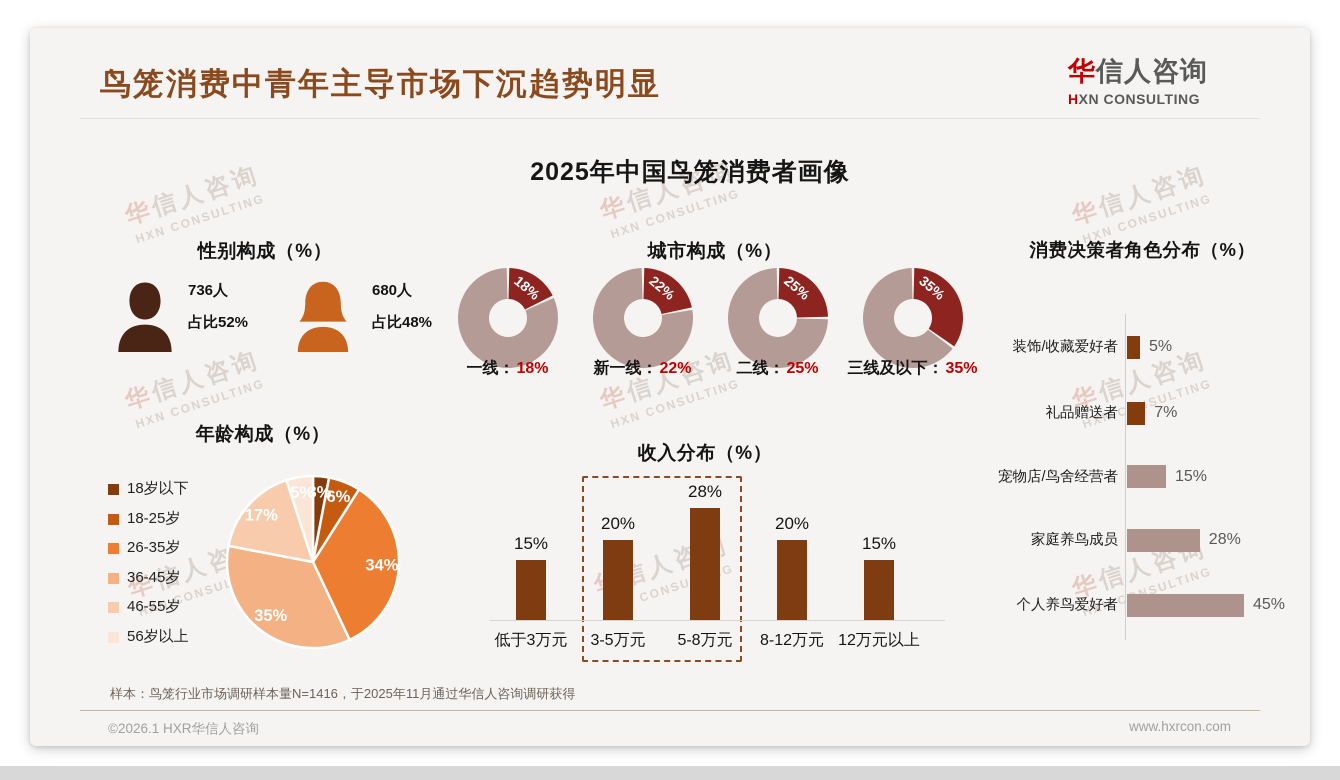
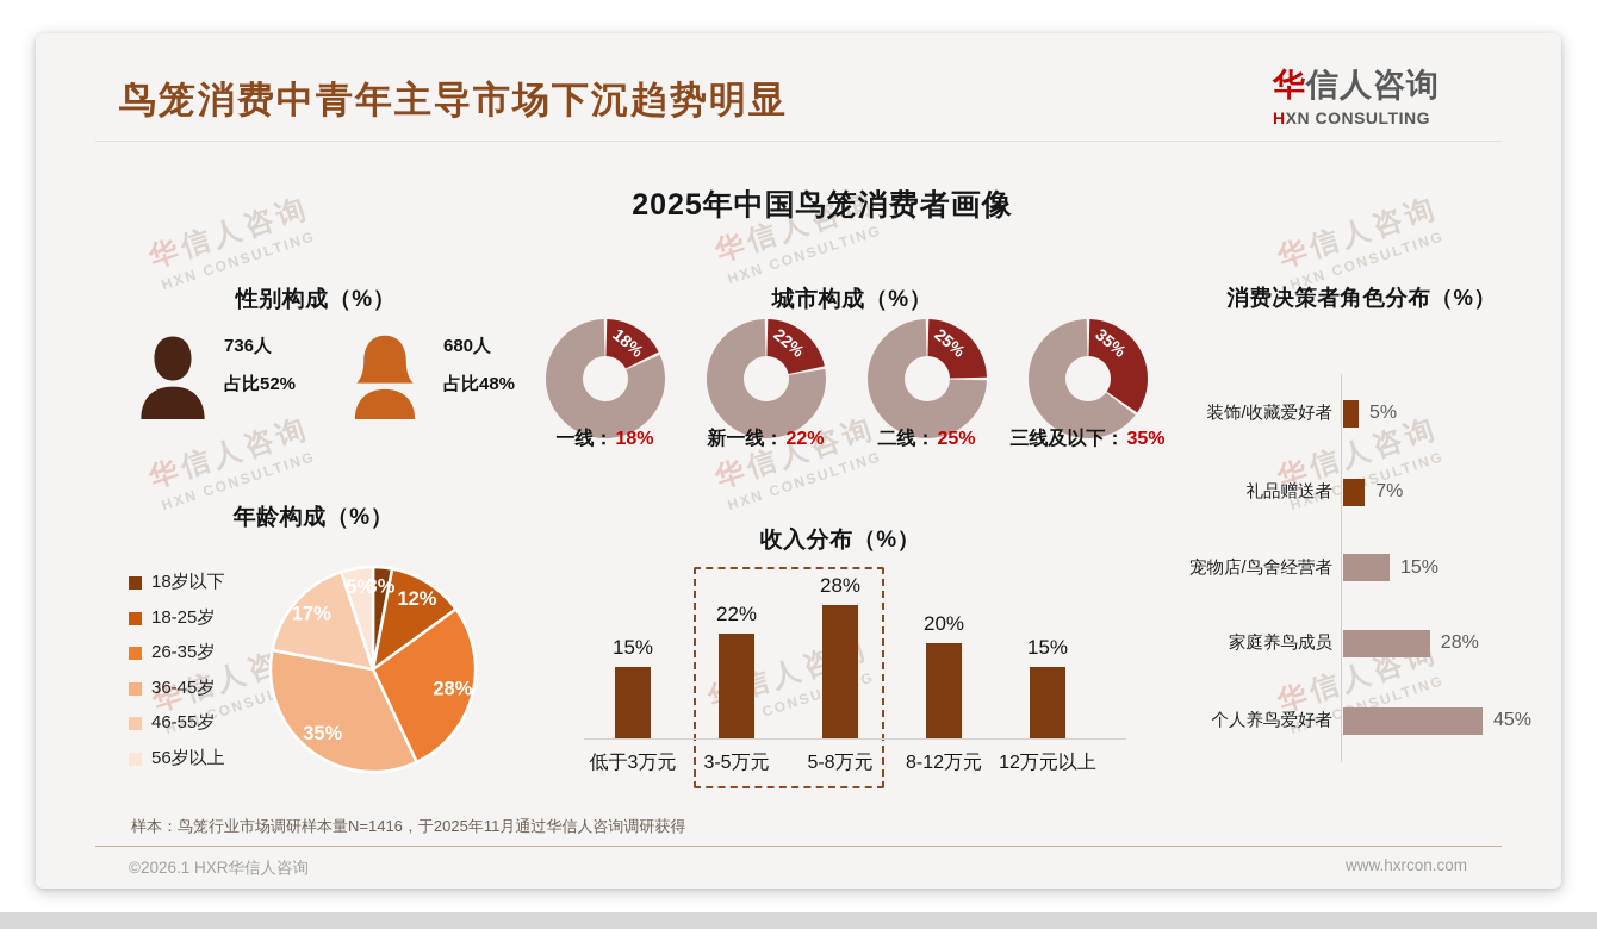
年龄构成（%）/18-25岁: 6% -> 12%
年龄构成（%）/26-35岁: 34% -> 28%
收入分布（%）/3-5万元: 20% -> 22%
